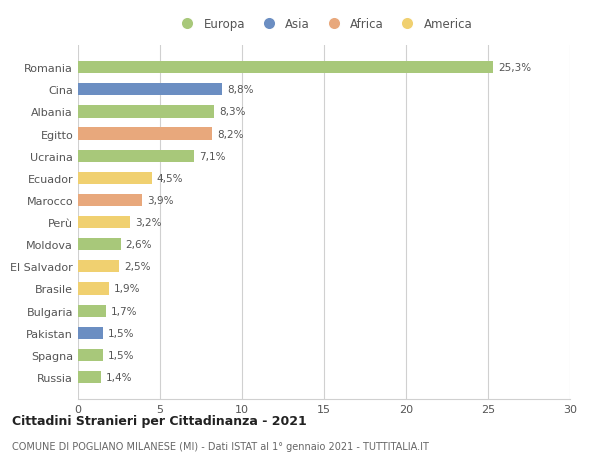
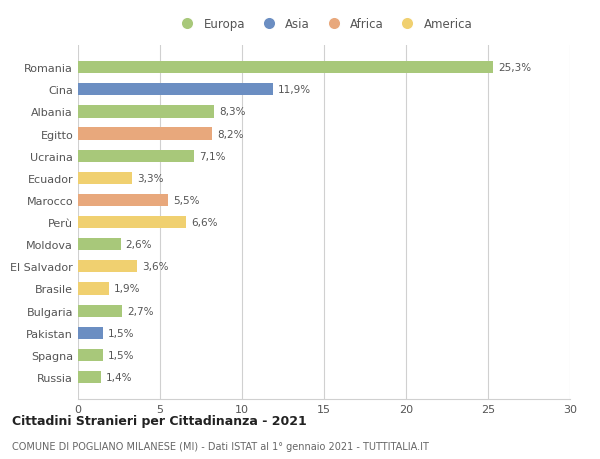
Cina: 8,8% -> 11,9%
Ecuador: 4,5% -> 3,3%
Marocco: 3,9% -> 5,5%
Perù: 3,2% -> 6,6%
El Salvador: 2,5% -> 3,6%
Bulgaria: 1,7% -> 2,7%
